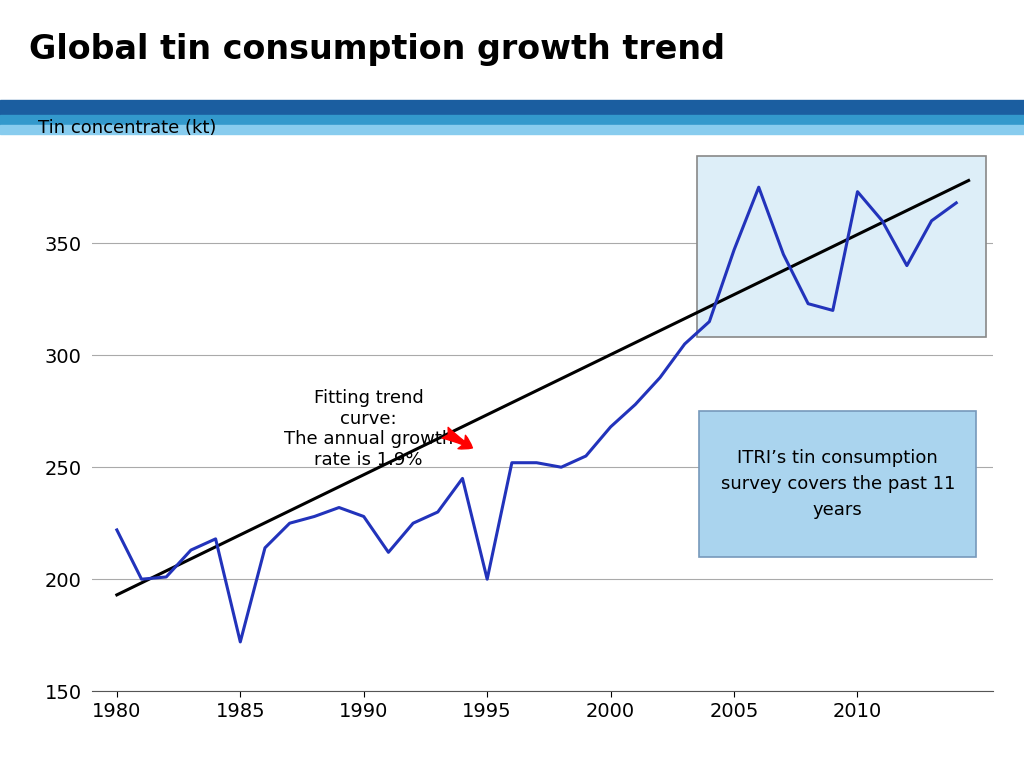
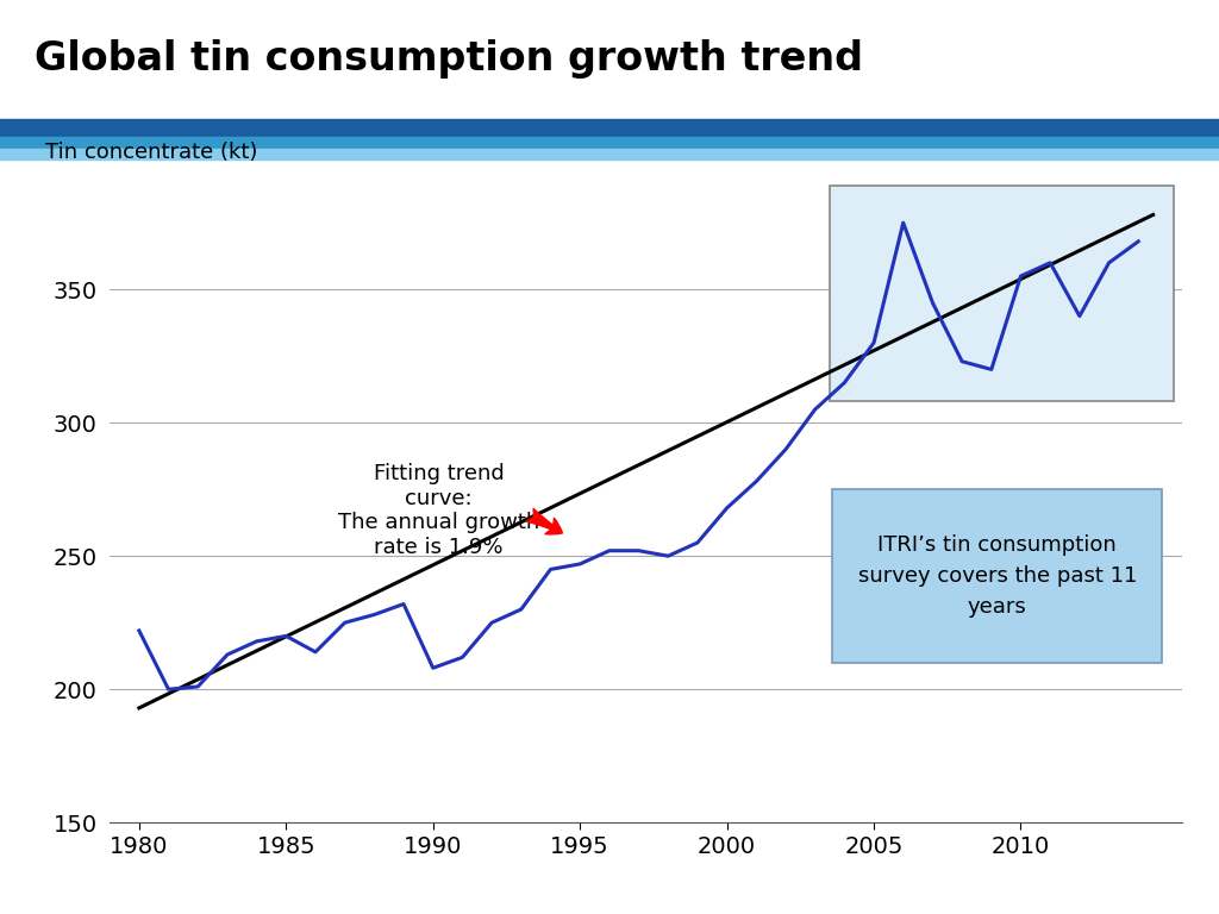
1985: 172 -> 220
1990: 228 -> 208
1995: 200 -> 247
2005: 347 -> 330
2010: 373 -> 355
